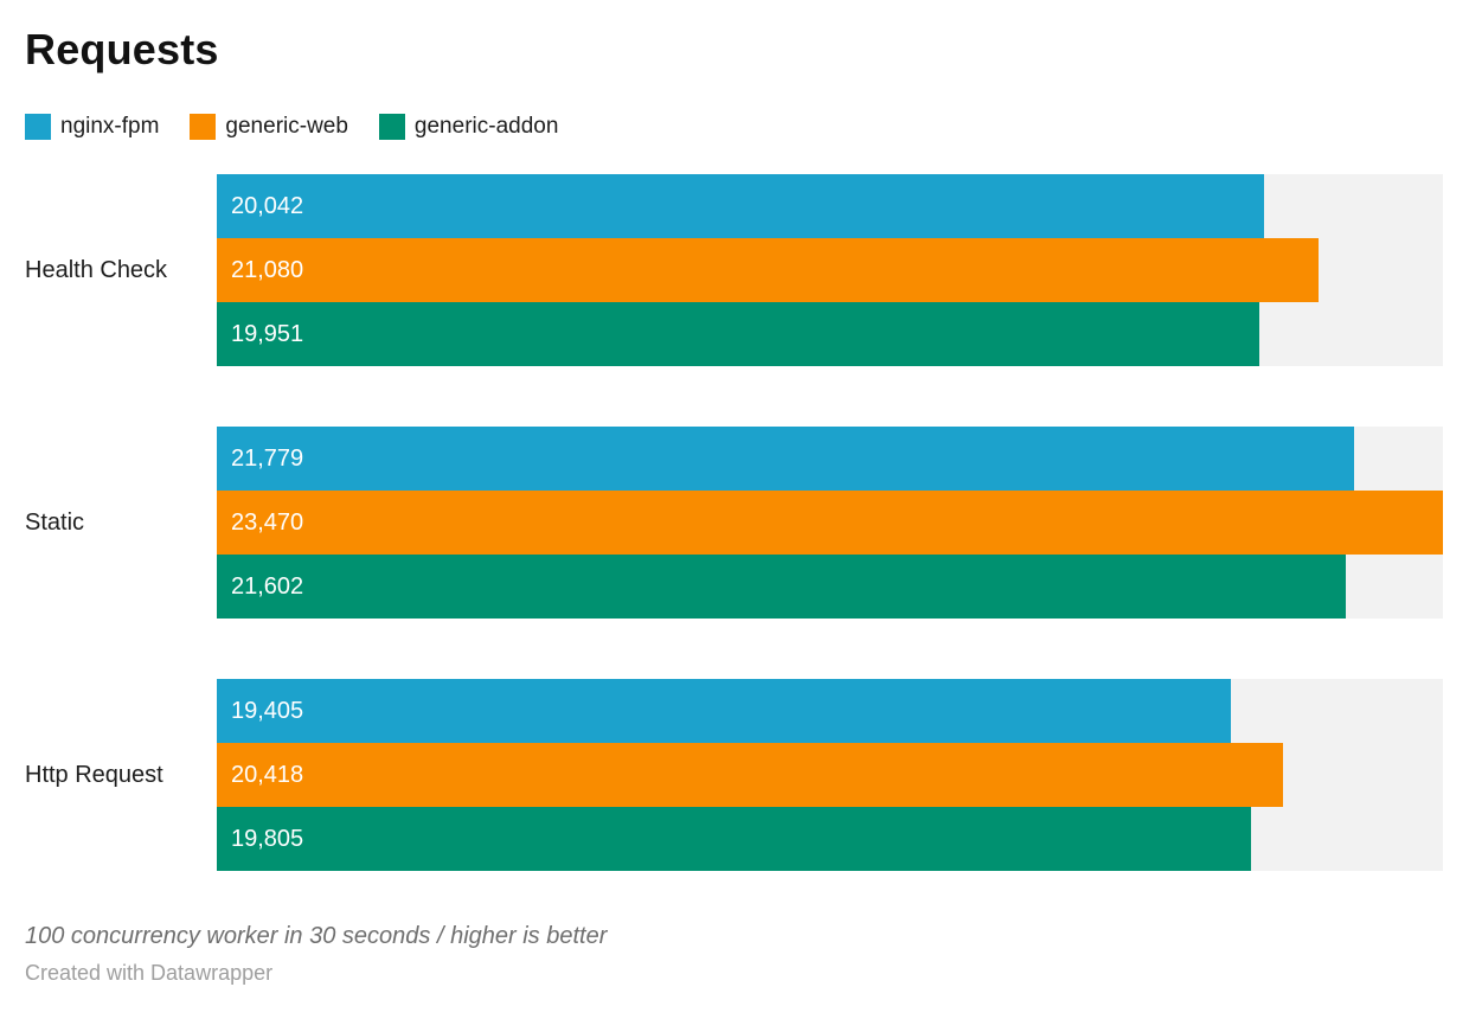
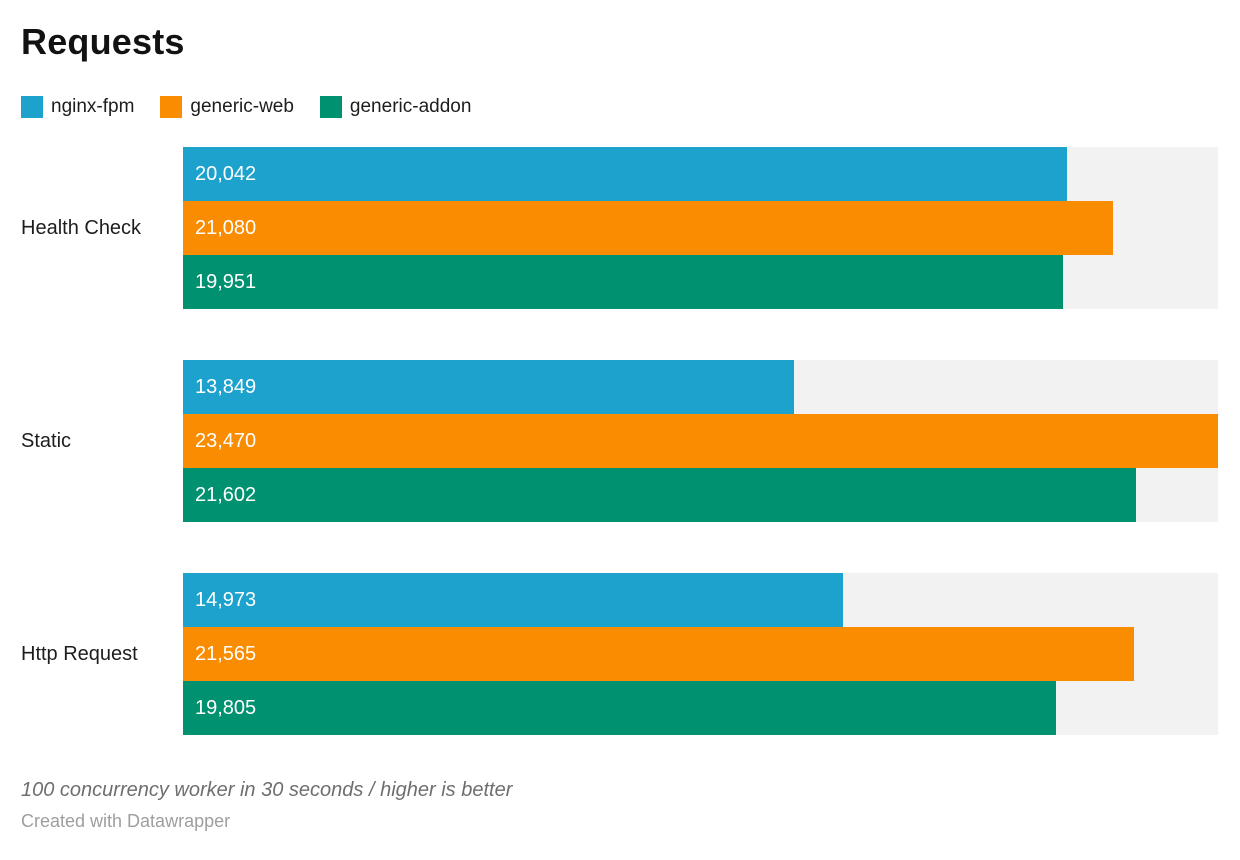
nginx-fpm/Static: 21,779 -> 13,849
nginx-fpm/Http Request: 19,405 -> 14,973
generic-web/Http Request: 20,418 -> 21,565
